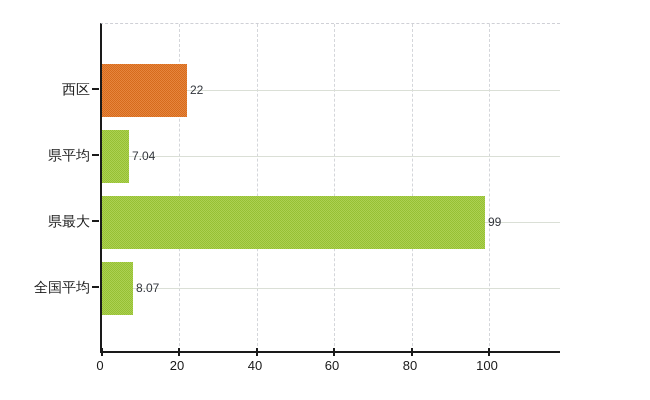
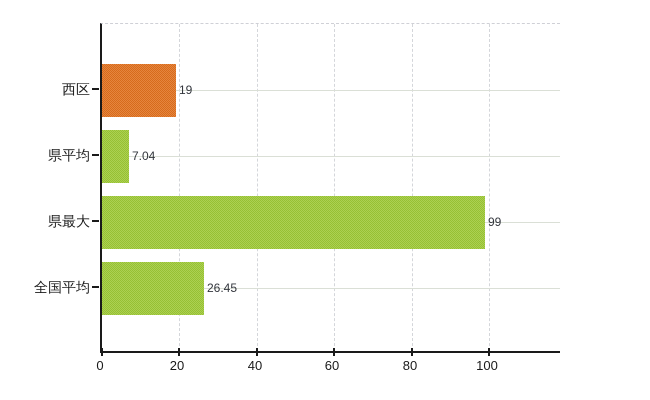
西区: 22 -> 19
全国平均: 8.07 -> 26.45
